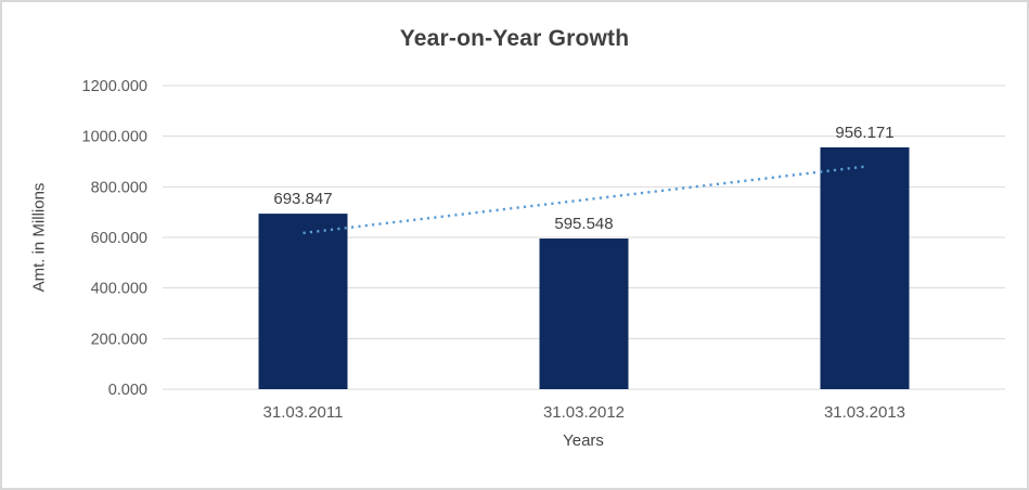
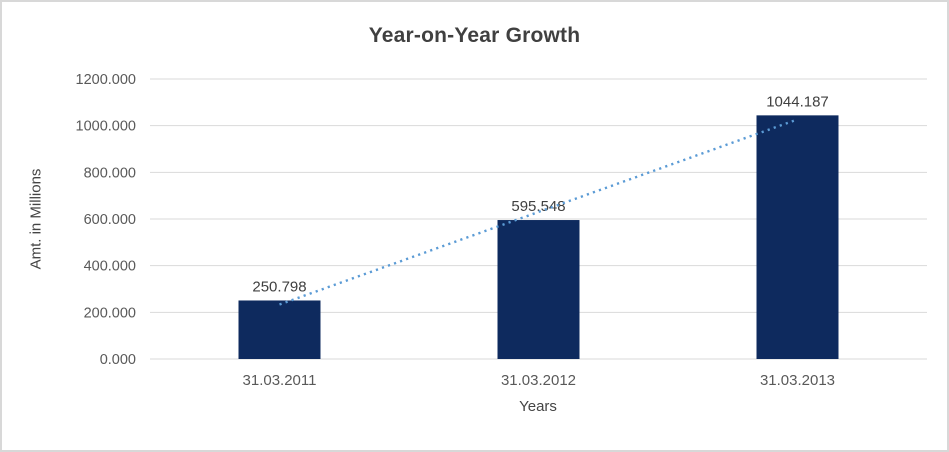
31.03.2011: 693.847 -> 250.798
31.03.2013: 956.171 -> 1044.187
